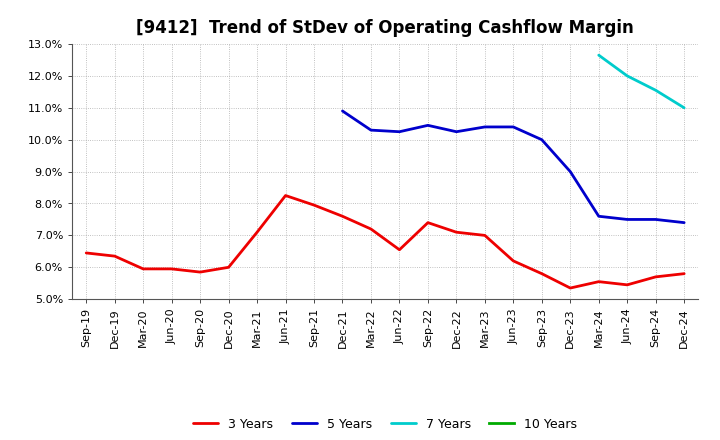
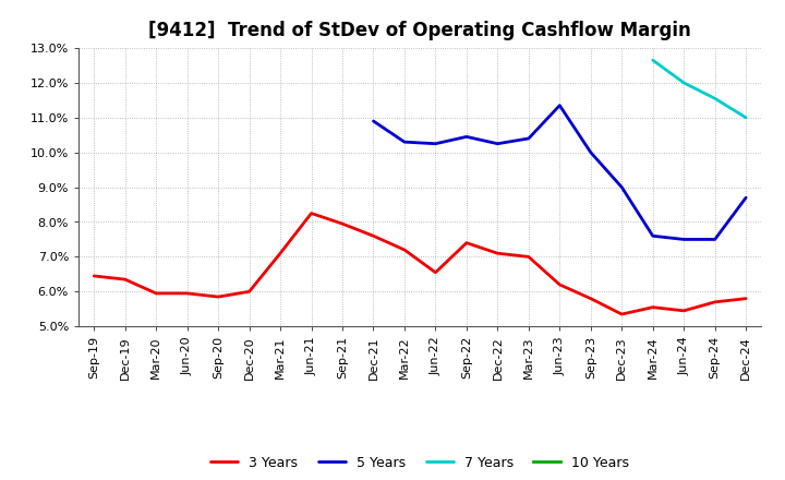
5 Years/Jun-23: 10.40% -> 11.35%
5 Years/Dec-24: 7.40% -> 8.70%
